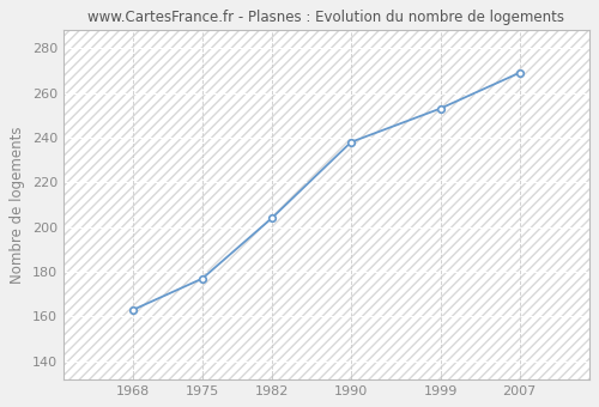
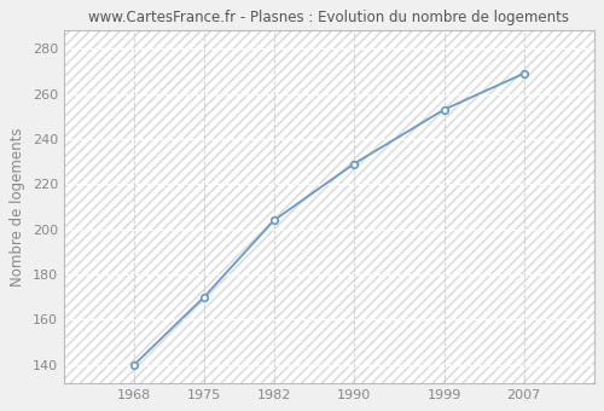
1968: 163 -> 140
1975: 177 -> 170
1990: 238 -> 229
